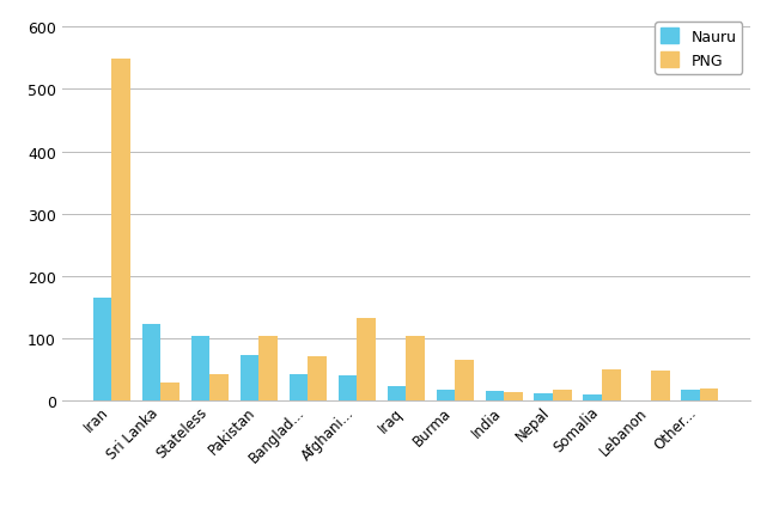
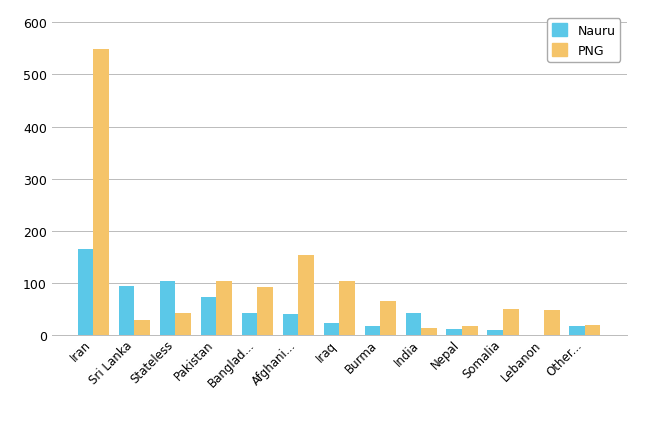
Nauru/Sri Lanka: 123 -> 94
PNG/Banglad...: 72 -> 92
PNG/Afghani...: 133 -> 154
Nauru/India: 15 -> 42
